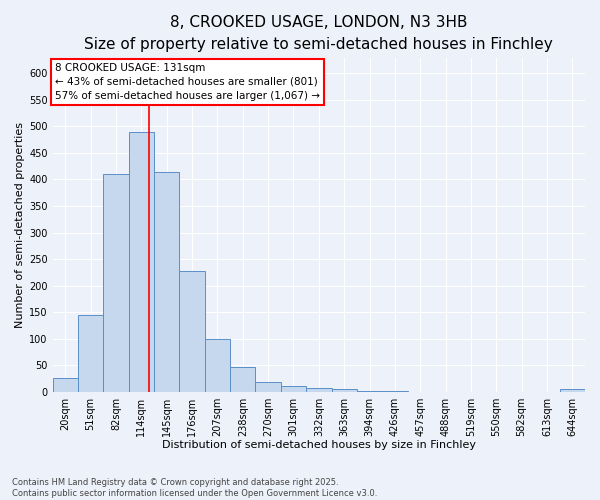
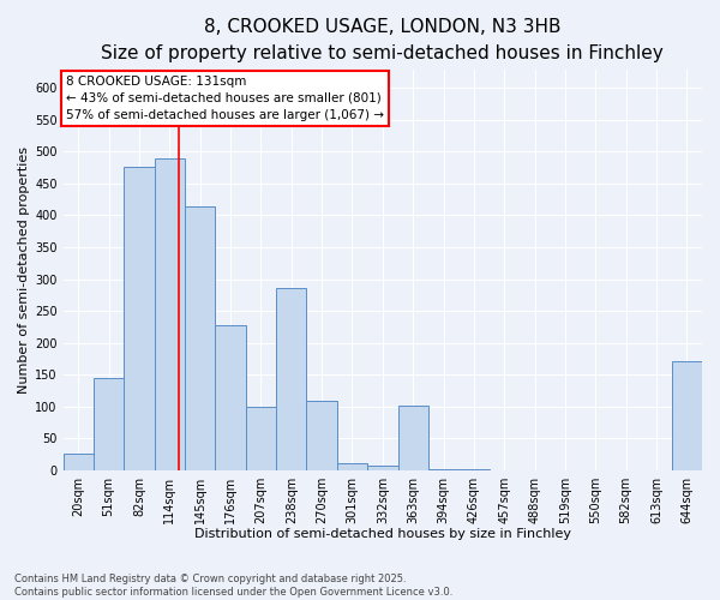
82sqm: 410 -> 476
238sqm: 47 -> 286
270sqm: 18 -> 108
363sqm: 4 -> 102
644sqm: 5 -> 170
